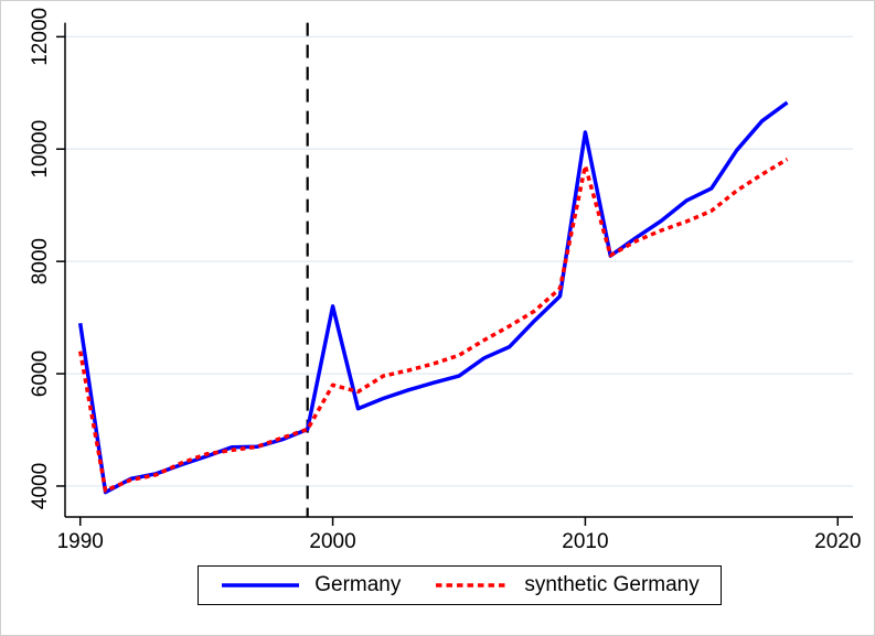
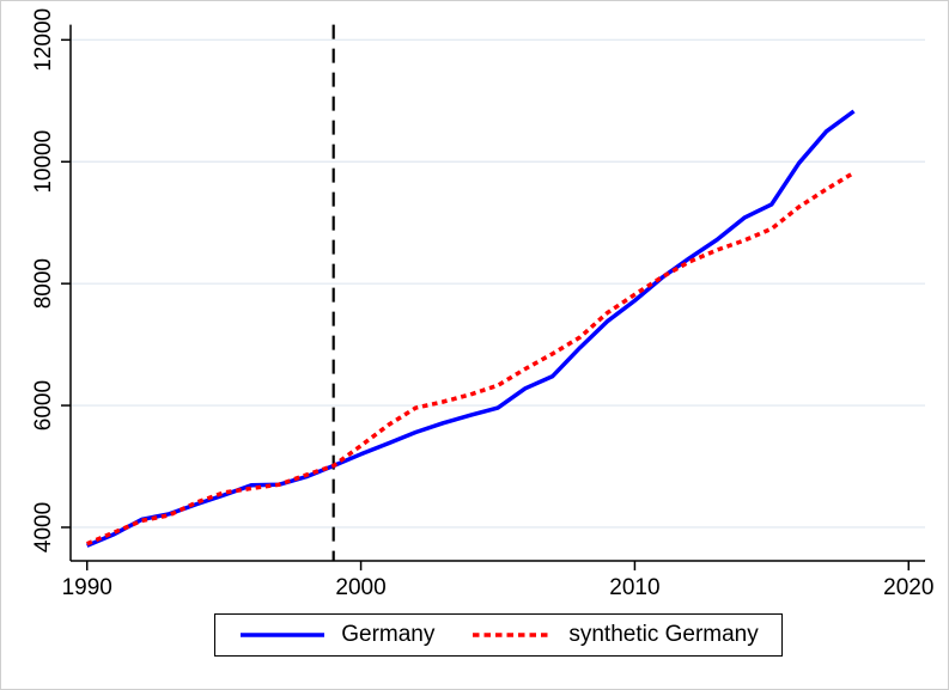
Germany/1990: 6900 -> 3700
synthetic Germany/1990: 6400 -> 3700
Germany/2000: 7200 -> 5200
synthetic Germany/2000: 5800 -> 5300
Germany/2010: 10300 -> 7700
synthetic Germany/2010: 9700 -> 7800
